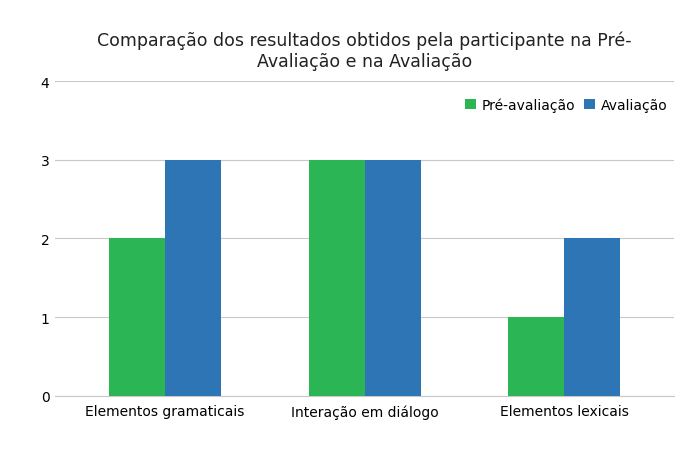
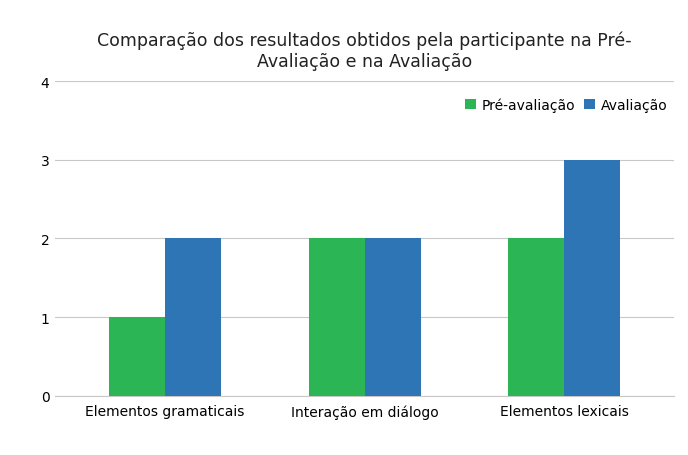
Pré-avaliação/Elementos gramaticais: 2 -> 1
Avaliação/Elementos gramaticais: 3 -> 2
Pré-avaliação/Interação em diálogo: 3 -> 2
Avaliação/Interação em diálogo: 3 -> 2
Pré-avaliação/Elementos lexicais: 1 -> 2
Avaliação/Elementos lexicais: 2 -> 3
